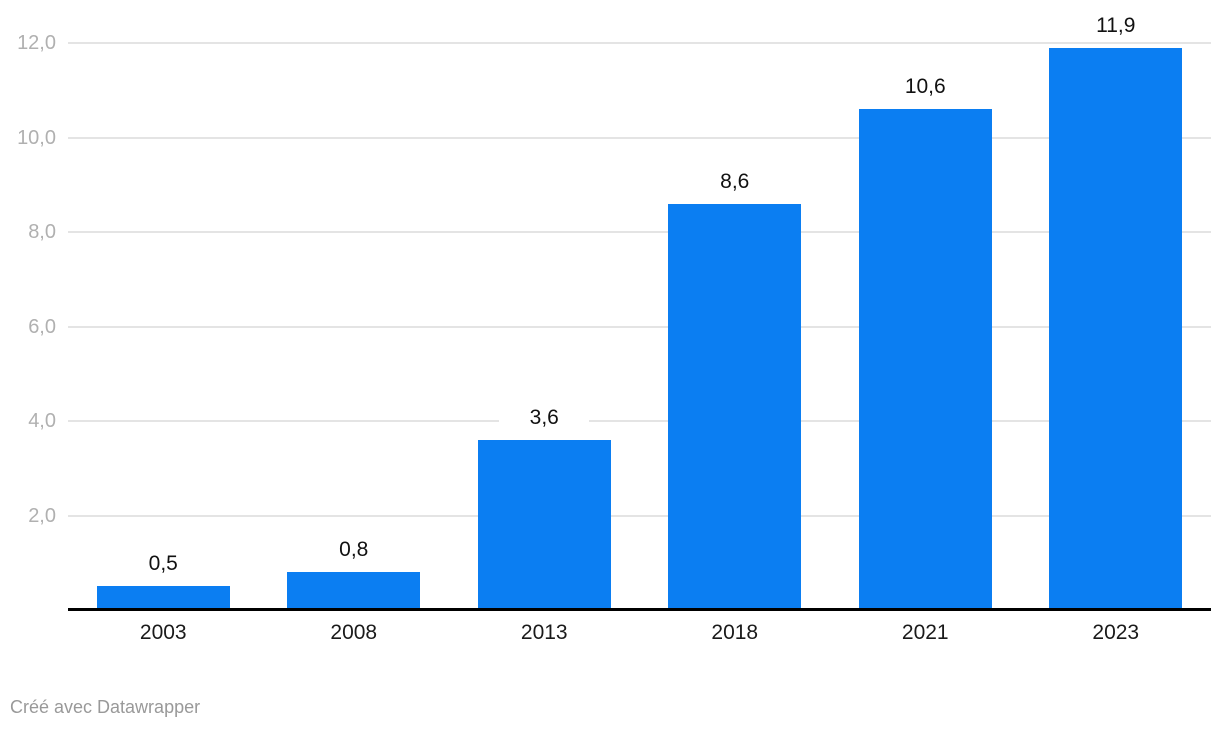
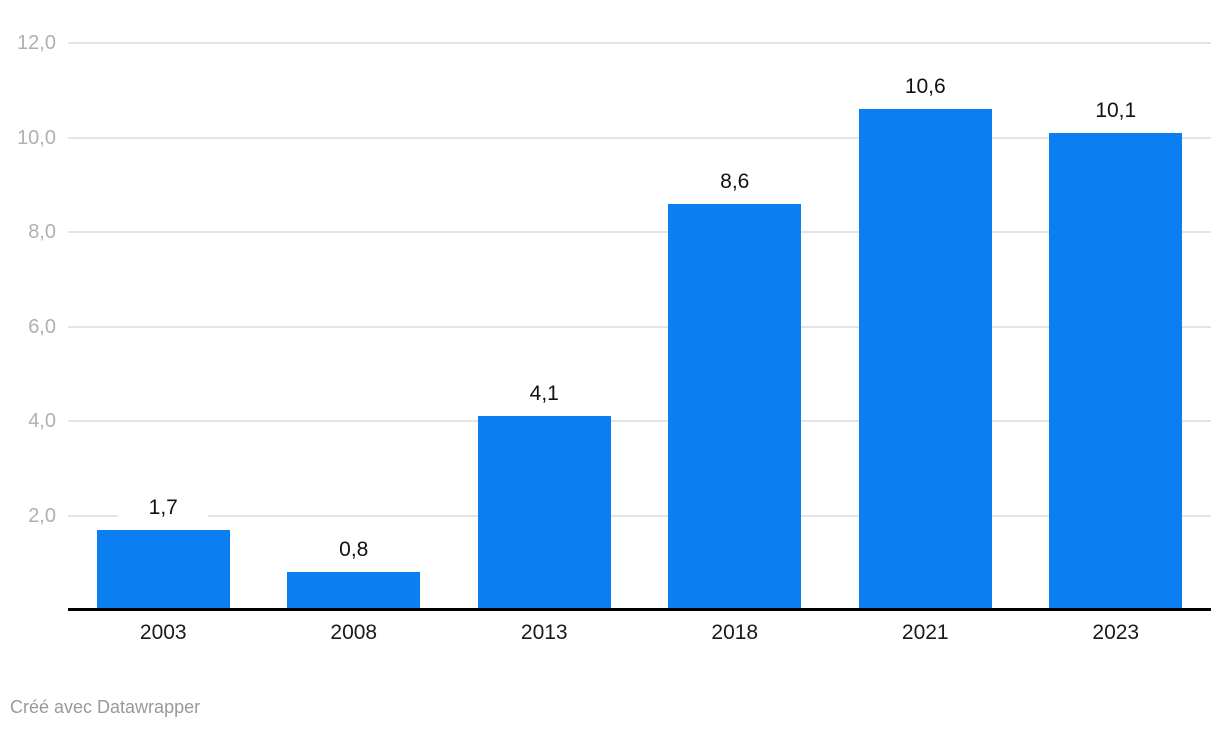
2003: 0,5 -> 1,7
2013: 3,6 -> 4,1
2023: 11,9 -> 10,1
